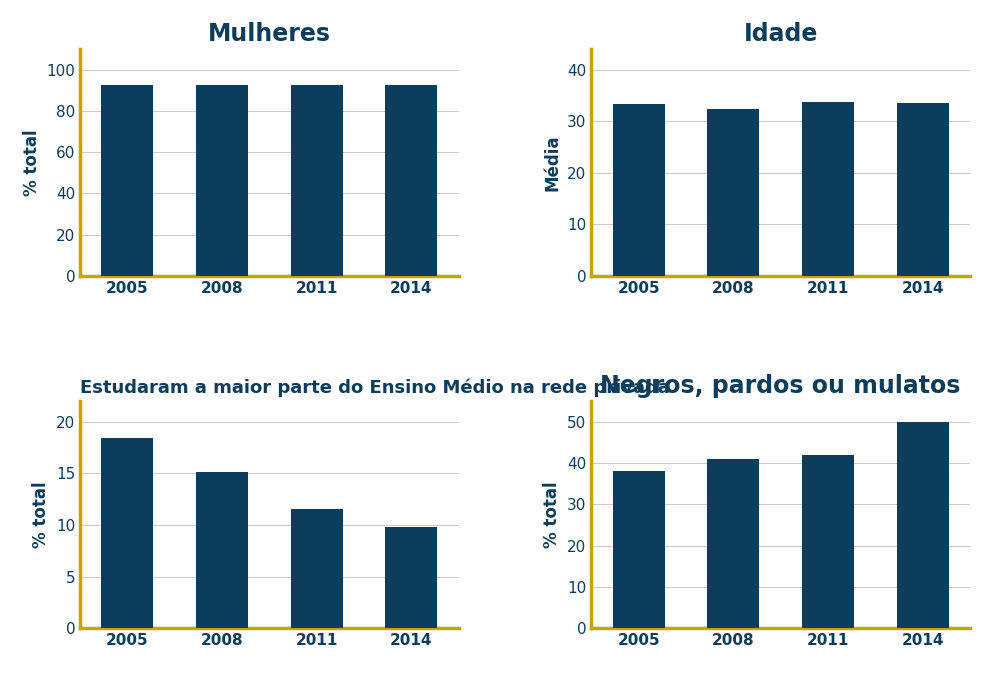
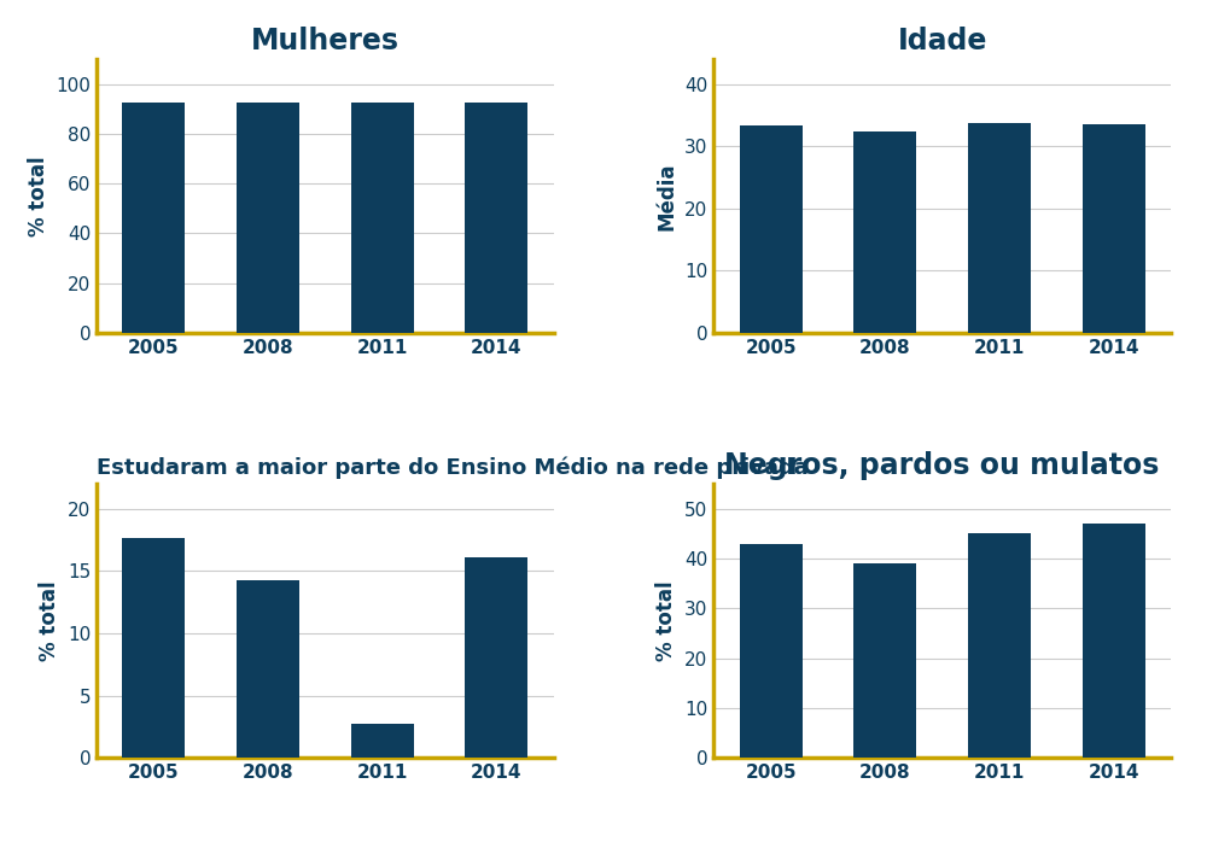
Estudaram a maior parte do Ensino Médio na rede privada/2005: 18.4 -> 17.6
Estudaram a maior parte do Ensino Médio na rede privada/2008: 15.1 -> 14.3
Estudaram a maior parte do Ensino Médio na rede privada/2011: 11.5 -> 2.7
Estudaram a maior parte do Ensino Médio na rede privada/2014: 9.8 -> 16.1
Negros, pardos ou mulatos/2005: 38 -> 43
Negros, pardos ou mulatos/2008: 41 -> 39
Negros, pardos ou mulatos/2011: 42 -> 45
Negros, pardos ou mulatos/2014: 50 -> 47
